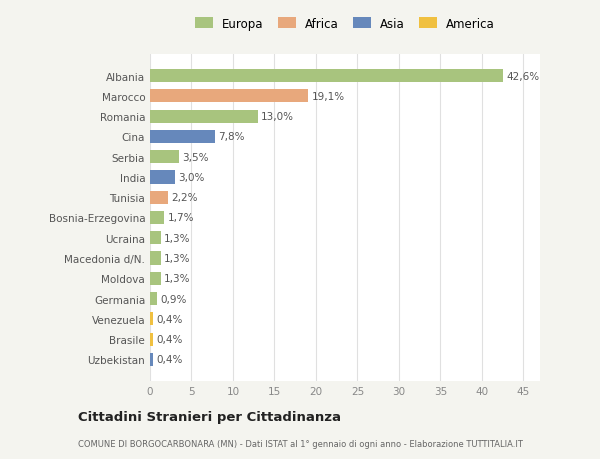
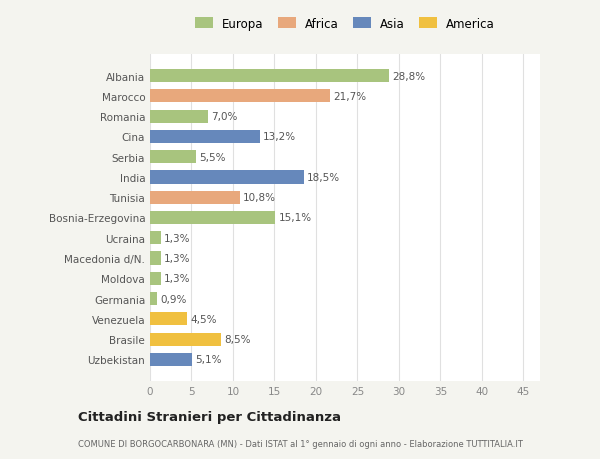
Albania: 42,6% -> 28,8%
Marocco: 19,1% -> 21,7%
Romania: 13,0% -> 7,0%
Cina: 7,8% -> 13,2%
Serbia: 3,5% -> 5,5%
India: 3,0% -> 18,5%
Tunisia: 2,2% -> 10,8%
Bosnia-Erzegovina: 1,7% -> 15,1%
Venezuela: 0,4% -> 4,5%
Brasile: 0,4% -> 8,5%
Uzbekistan: 0,4% -> 5,1%
